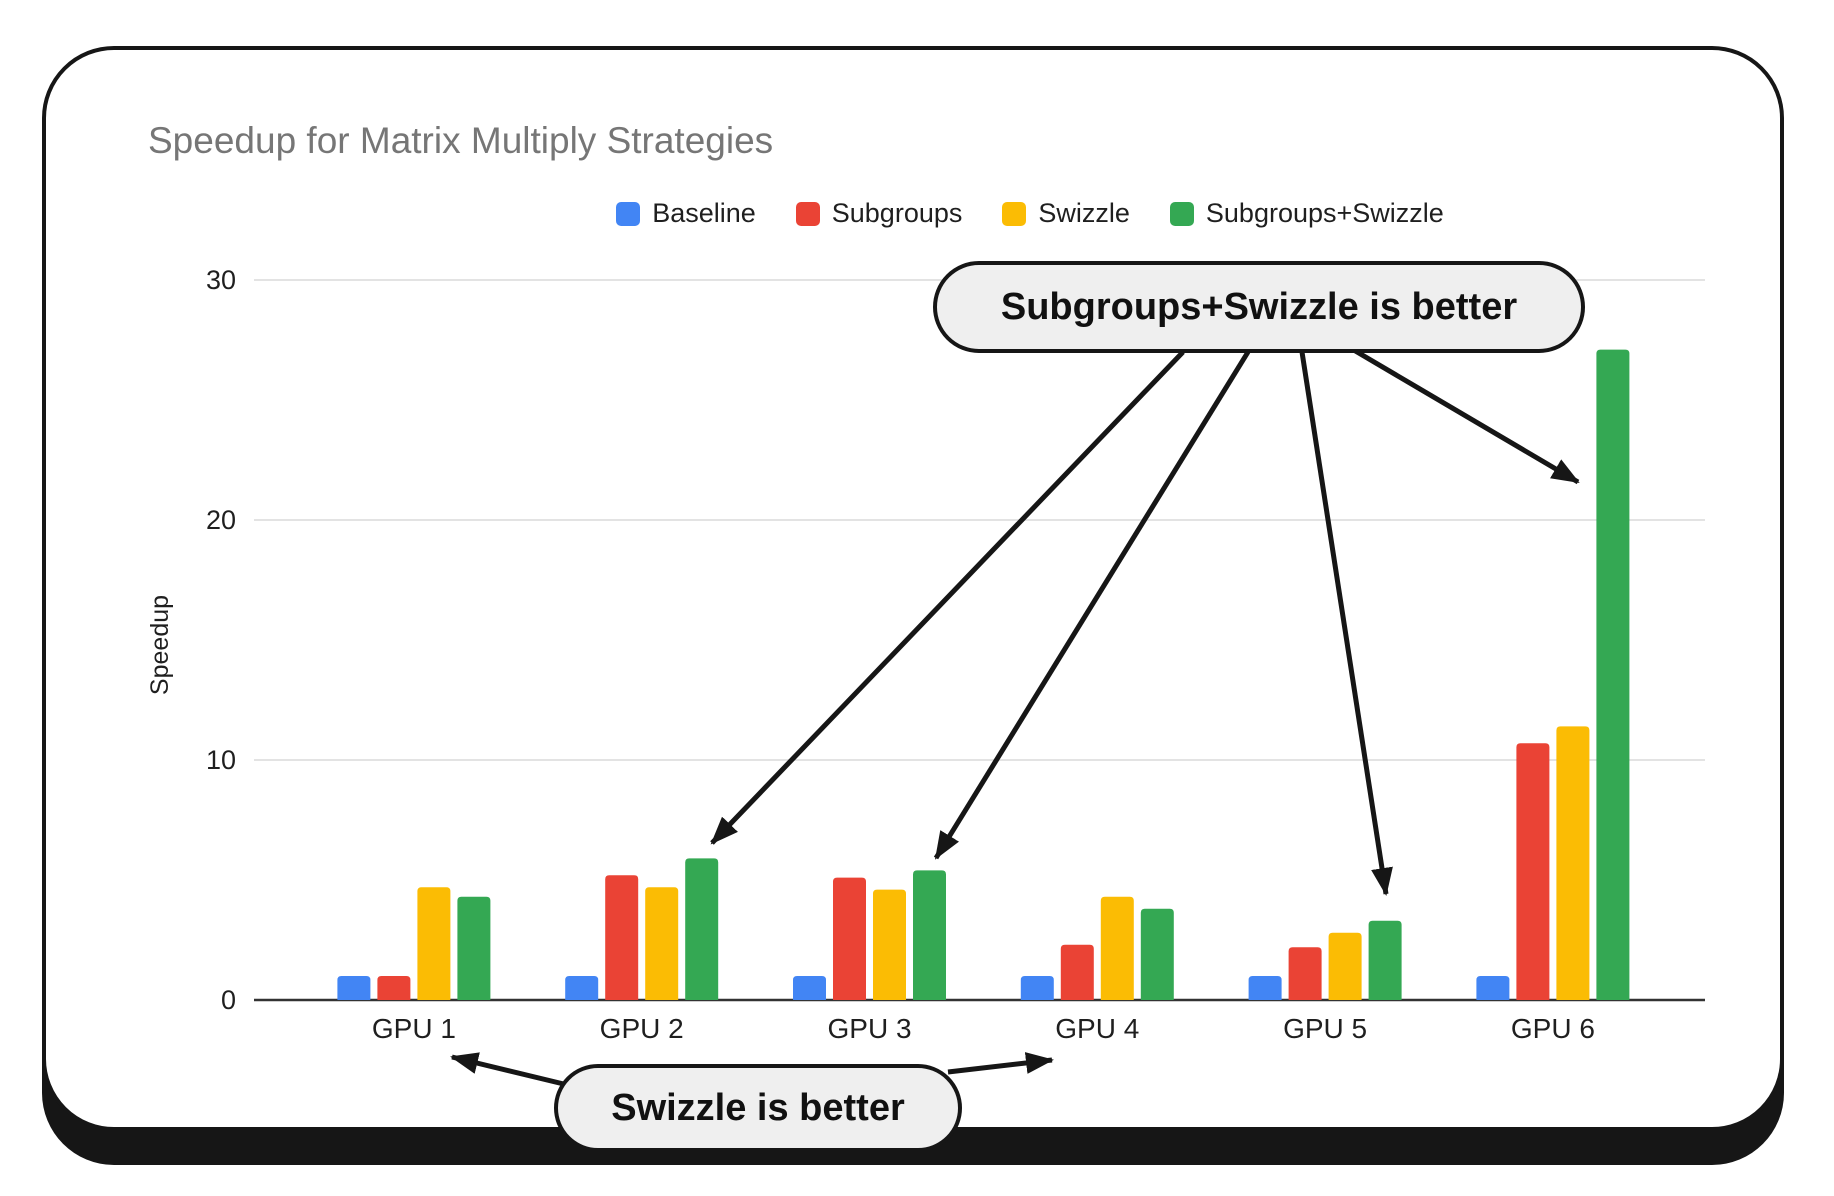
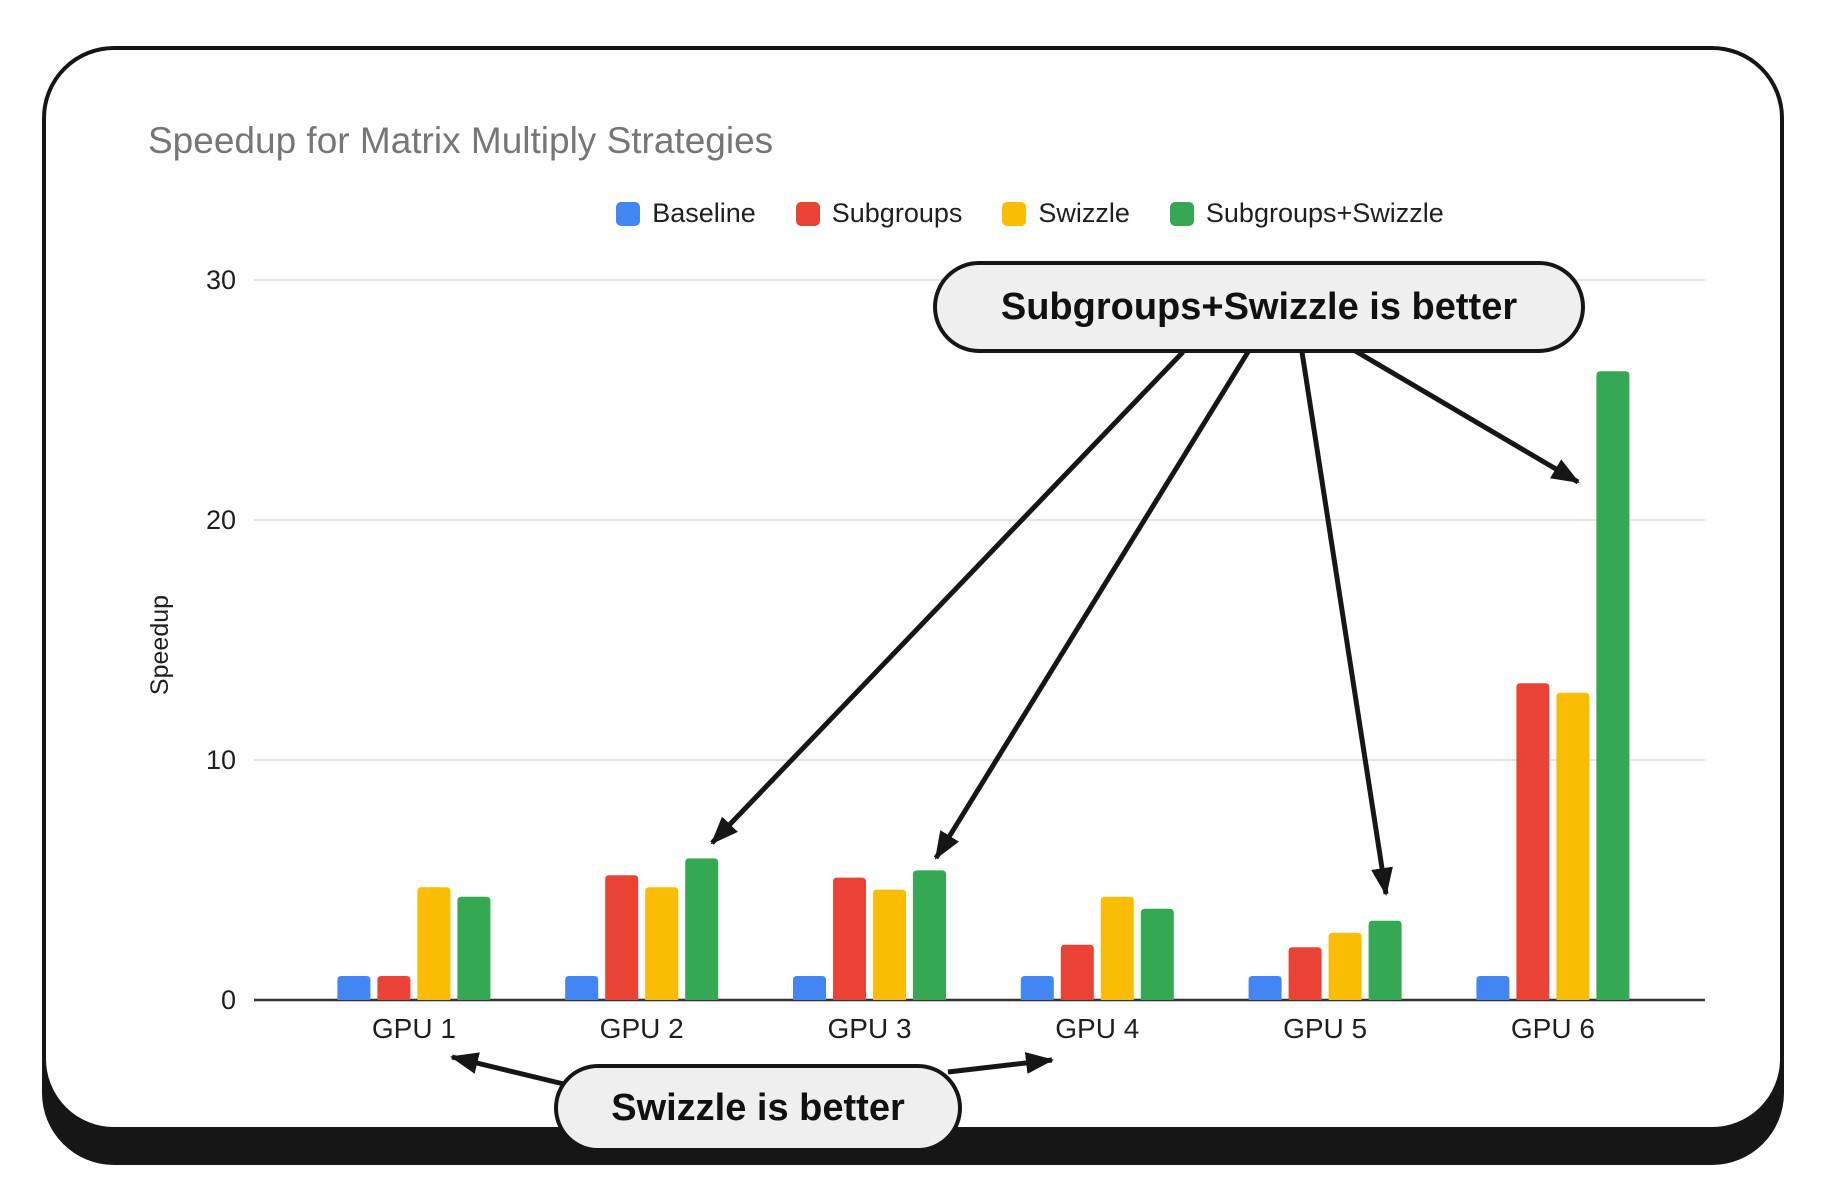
Subgroups/GPU 6: 10.7 -> 13.2
Swizzle/GPU 6: 11.4 -> 12.8
Subgroups+Swizzle/GPU 6: 27.1 -> 26.2
